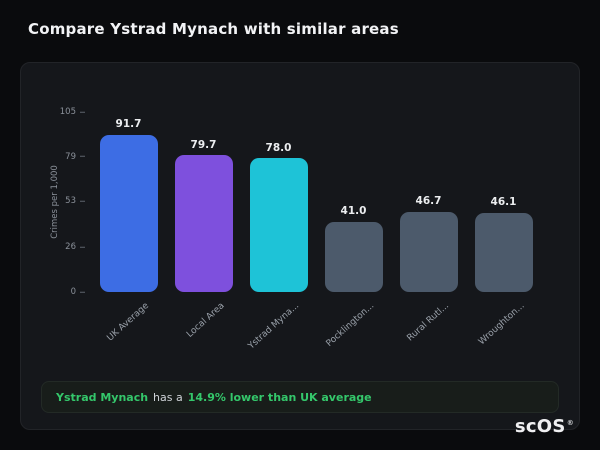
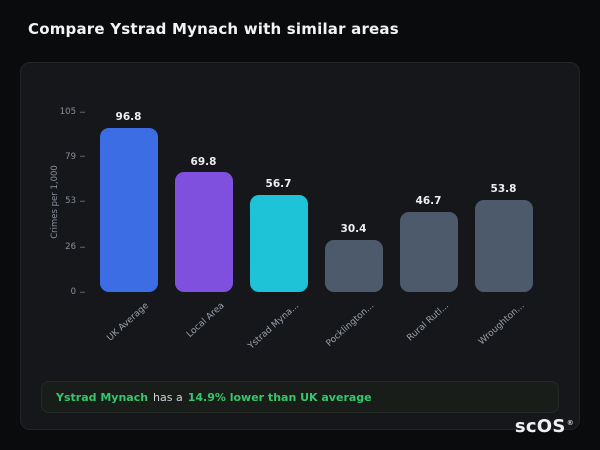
UK Average: 91.7 -> 96.8
Local Area: 79.7 -> 69.8
Ystrad Myna...: 78.0 -> 56.7
Pocklington...: 41.0 -> 30.4
Wroughton...: 46.1 -> 53.8
